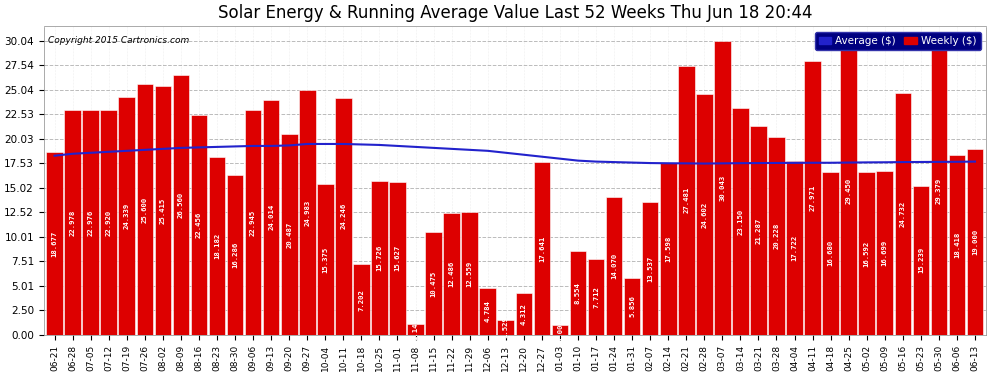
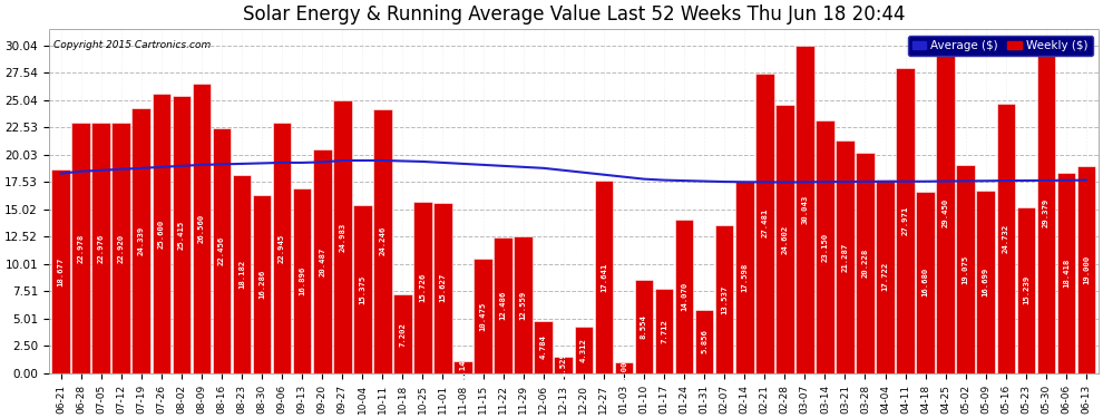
Weekly ($)/09-13: 24.014 -> 16.896
Weekly ($)/05-02: 16.592 -> 19.075
